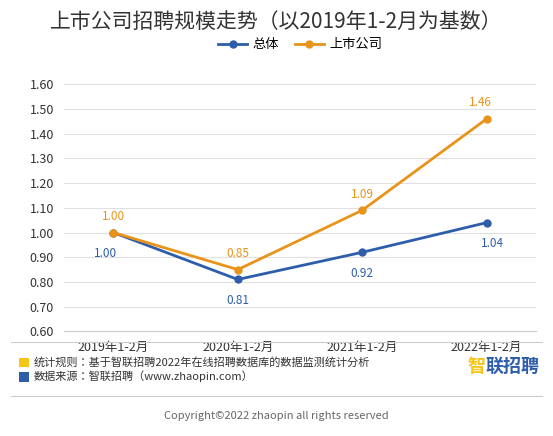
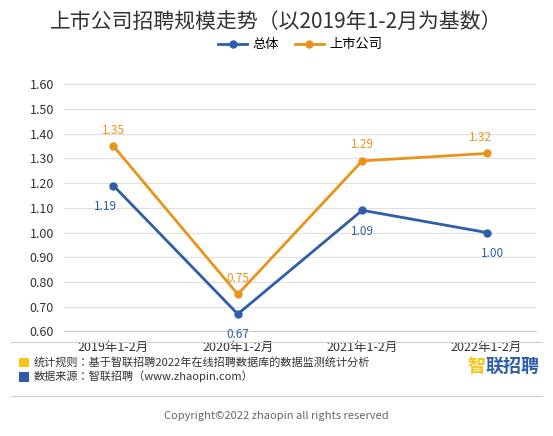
总体/2019年1-2月: 1.00 -> 1.19
上市公司/2019年1-2月: 1.00 -> 1.35
总体/2020年1-2月: 0.81 -> 0.67
上市公司/2020年1-2月: 0.85 -> 0.75
总体/2021年1-2月: 0.92 -> 1.09
上市公司/2021年1-2月: 1.09 -> 1.29
总体/2022年1-2月: 1.04 -> 1.00
上市公司/2022年1-2月: 1.46 -> 1.32
